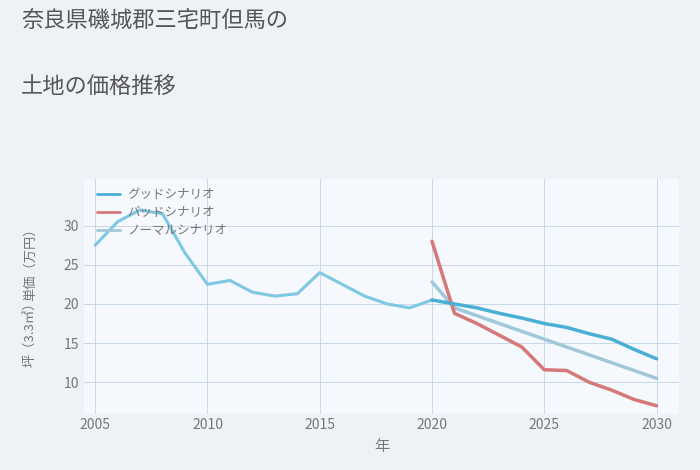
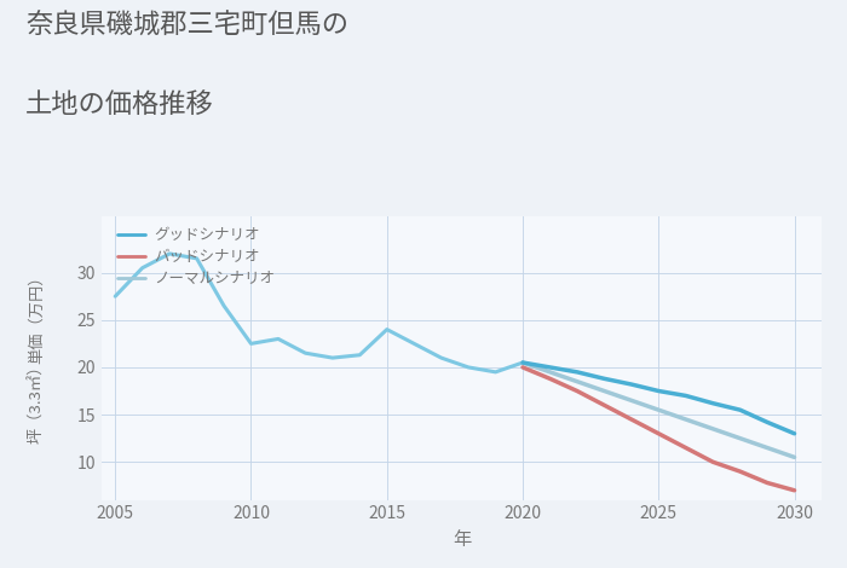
バッドシナリオ/2020: 28.0 -> 20.0
ノーマルシナリオ/2020: 22.8 -> 20.5
バッドシナリオ/2025: 11.6 -> 13.0
